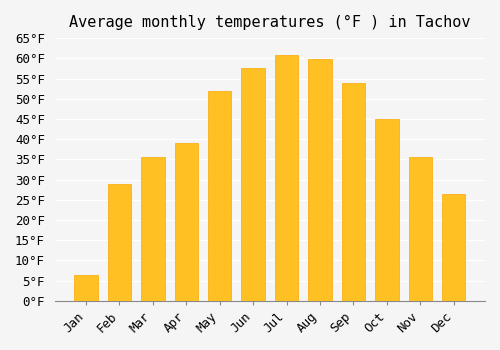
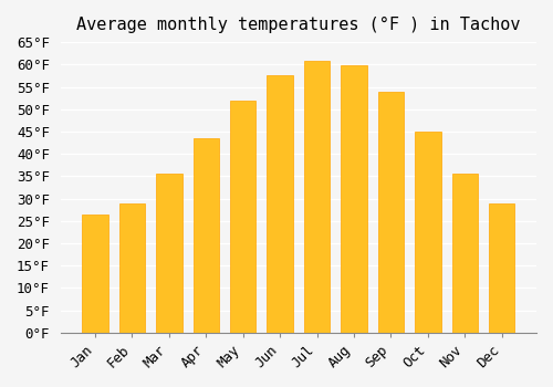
Jan: 6.5°F -> 26.5°F
Apr: 39.0°F -> 43.5°F
Dec: 26.5°F -> 28.8°F
